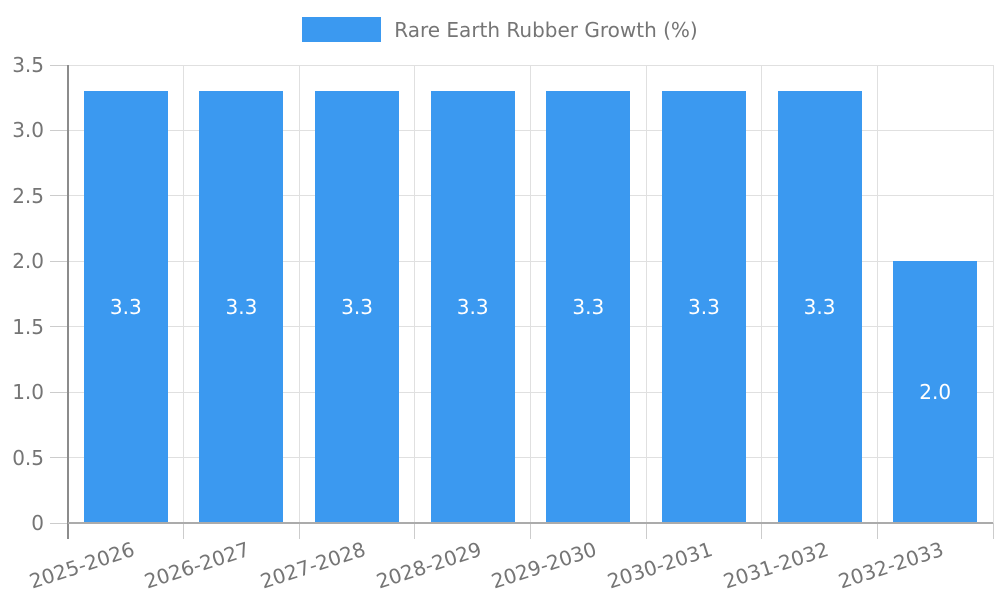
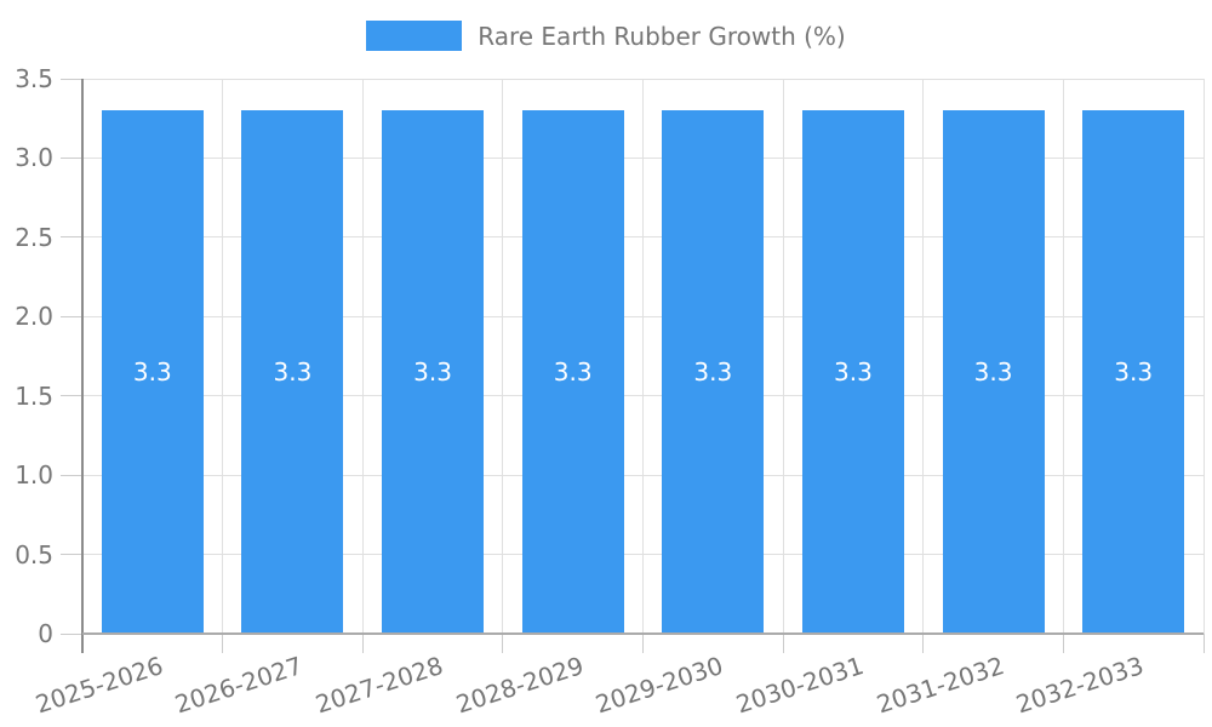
2032-2033: 2.0 -> 3.3
